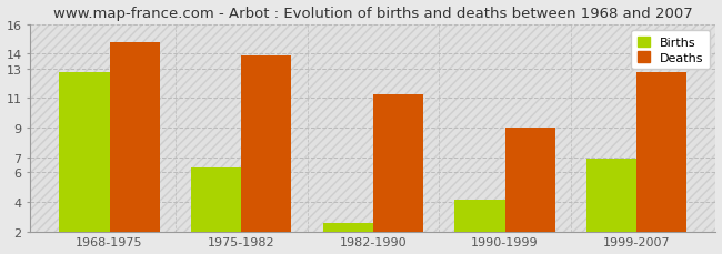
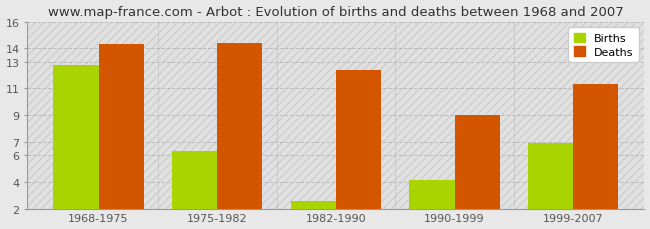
Deaths/1968-1975: 14.8 -> 14.3
Deaths/1975-1982: 13.9 -> 14.4
Deaths/1982-1990: 11.2 -> 12.4
Deaths/1999-2007: 12.8 -> 11.3
